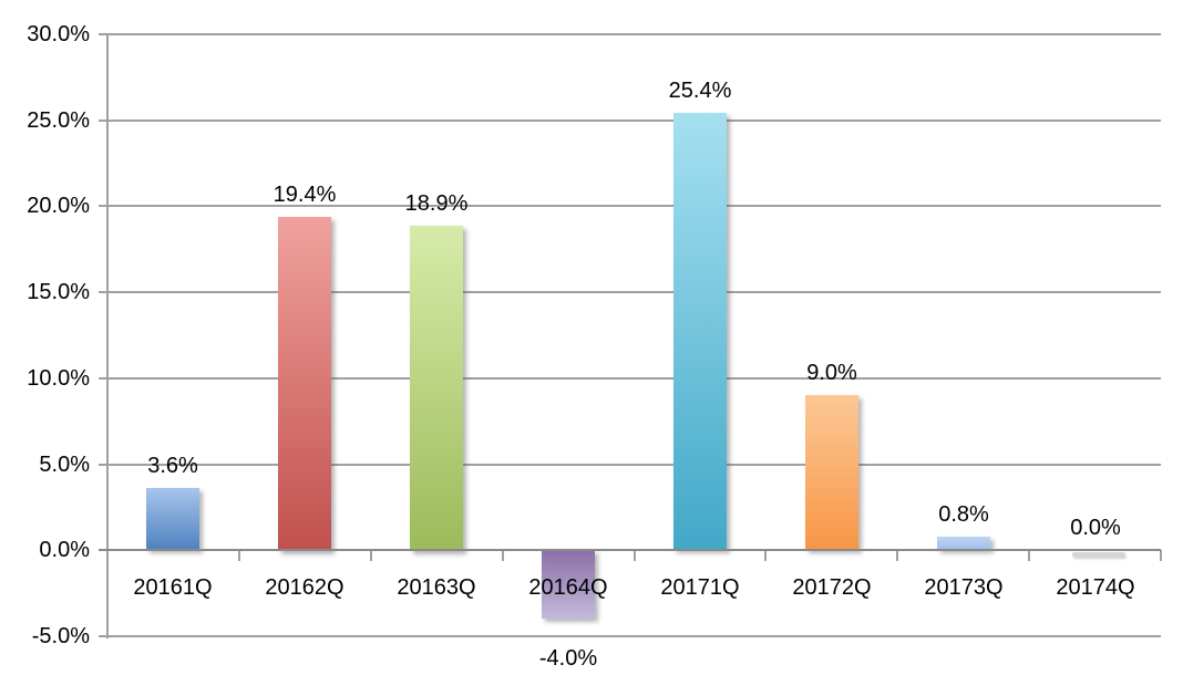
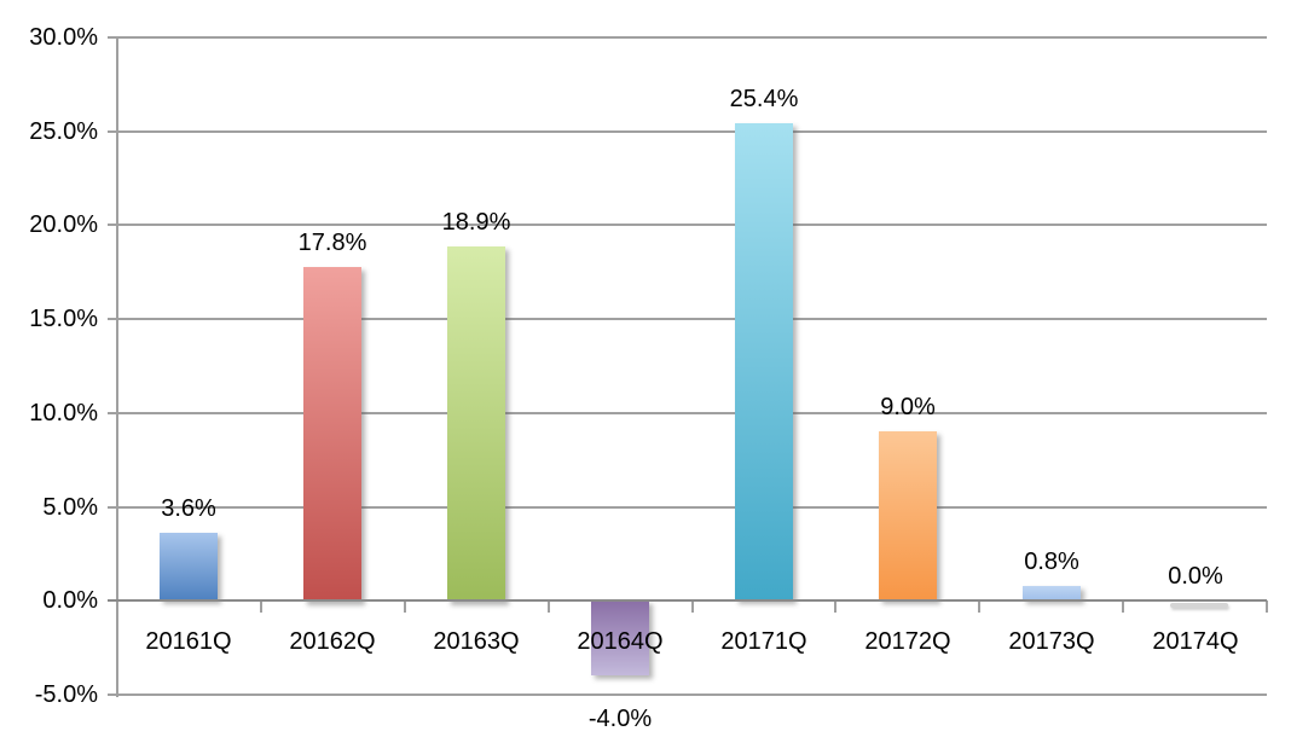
20162Q: 19.4% -> 17.8%
